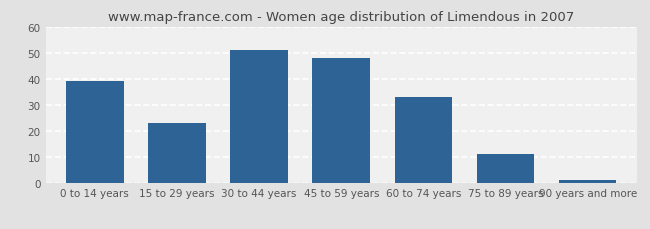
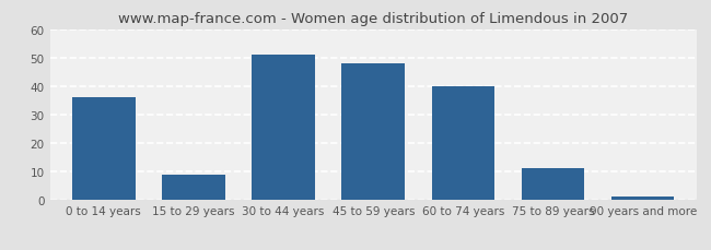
0 to 14 years: 39 -> 36
15 to 29 years: 23 -> 9
60 to 74 years: 33 -> 40
